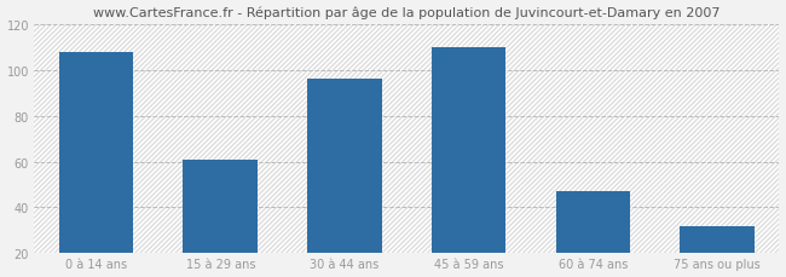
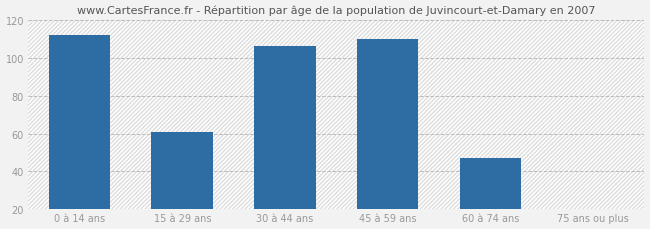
0 à 14 ans: 108 -> 112
30 à 44 ans: 96 -> 106
75 ans ou plus: 32 -> 20
